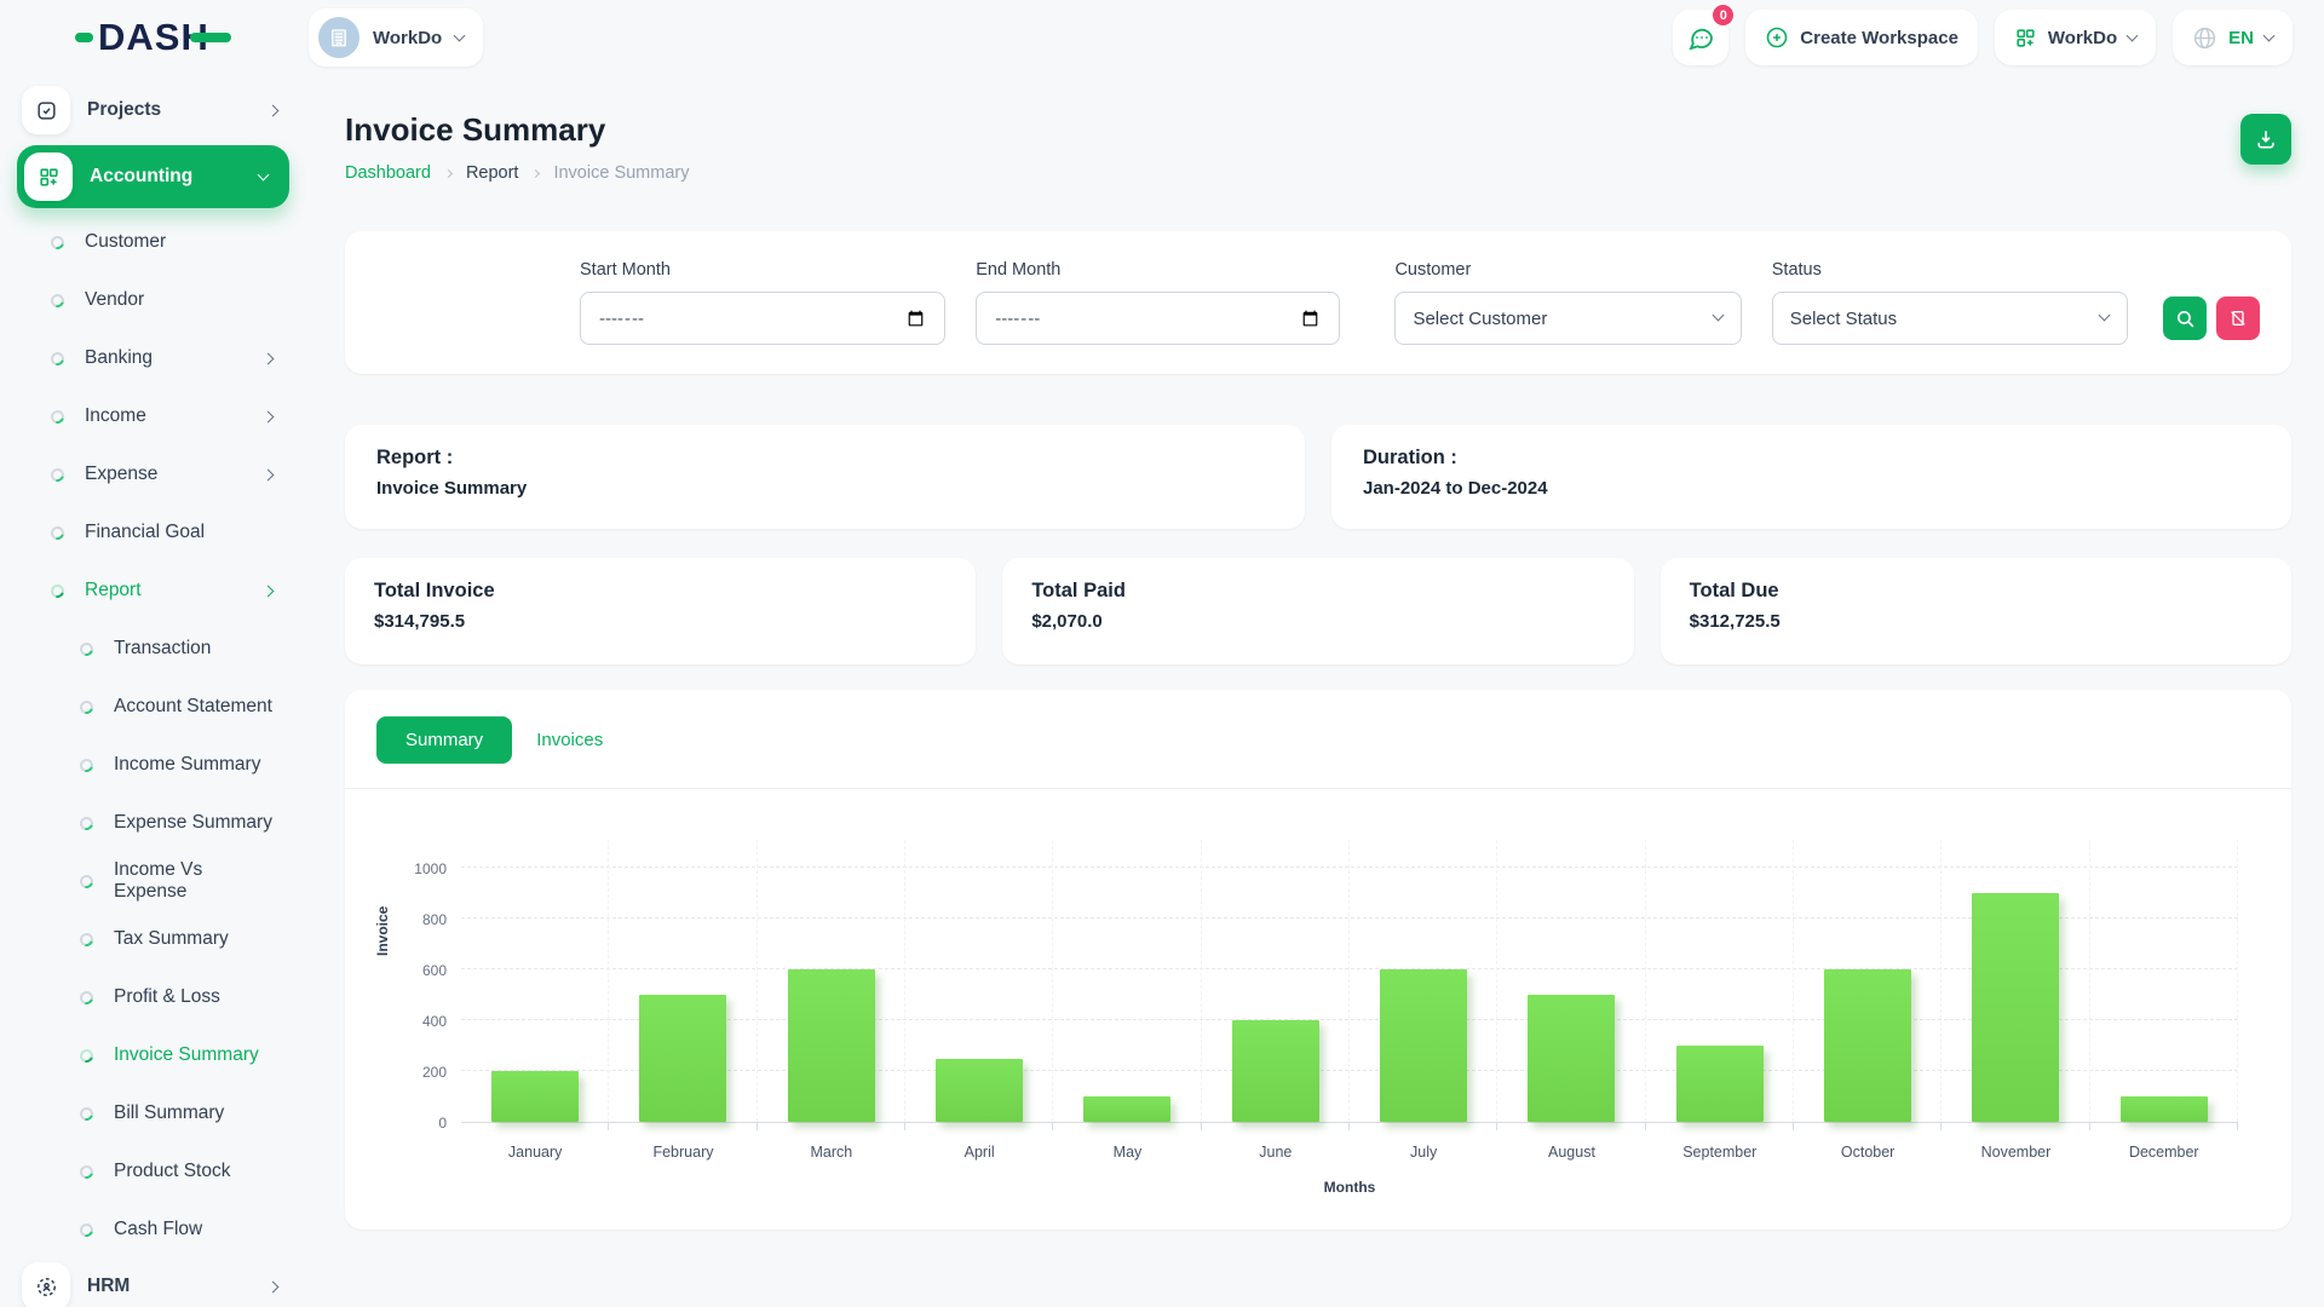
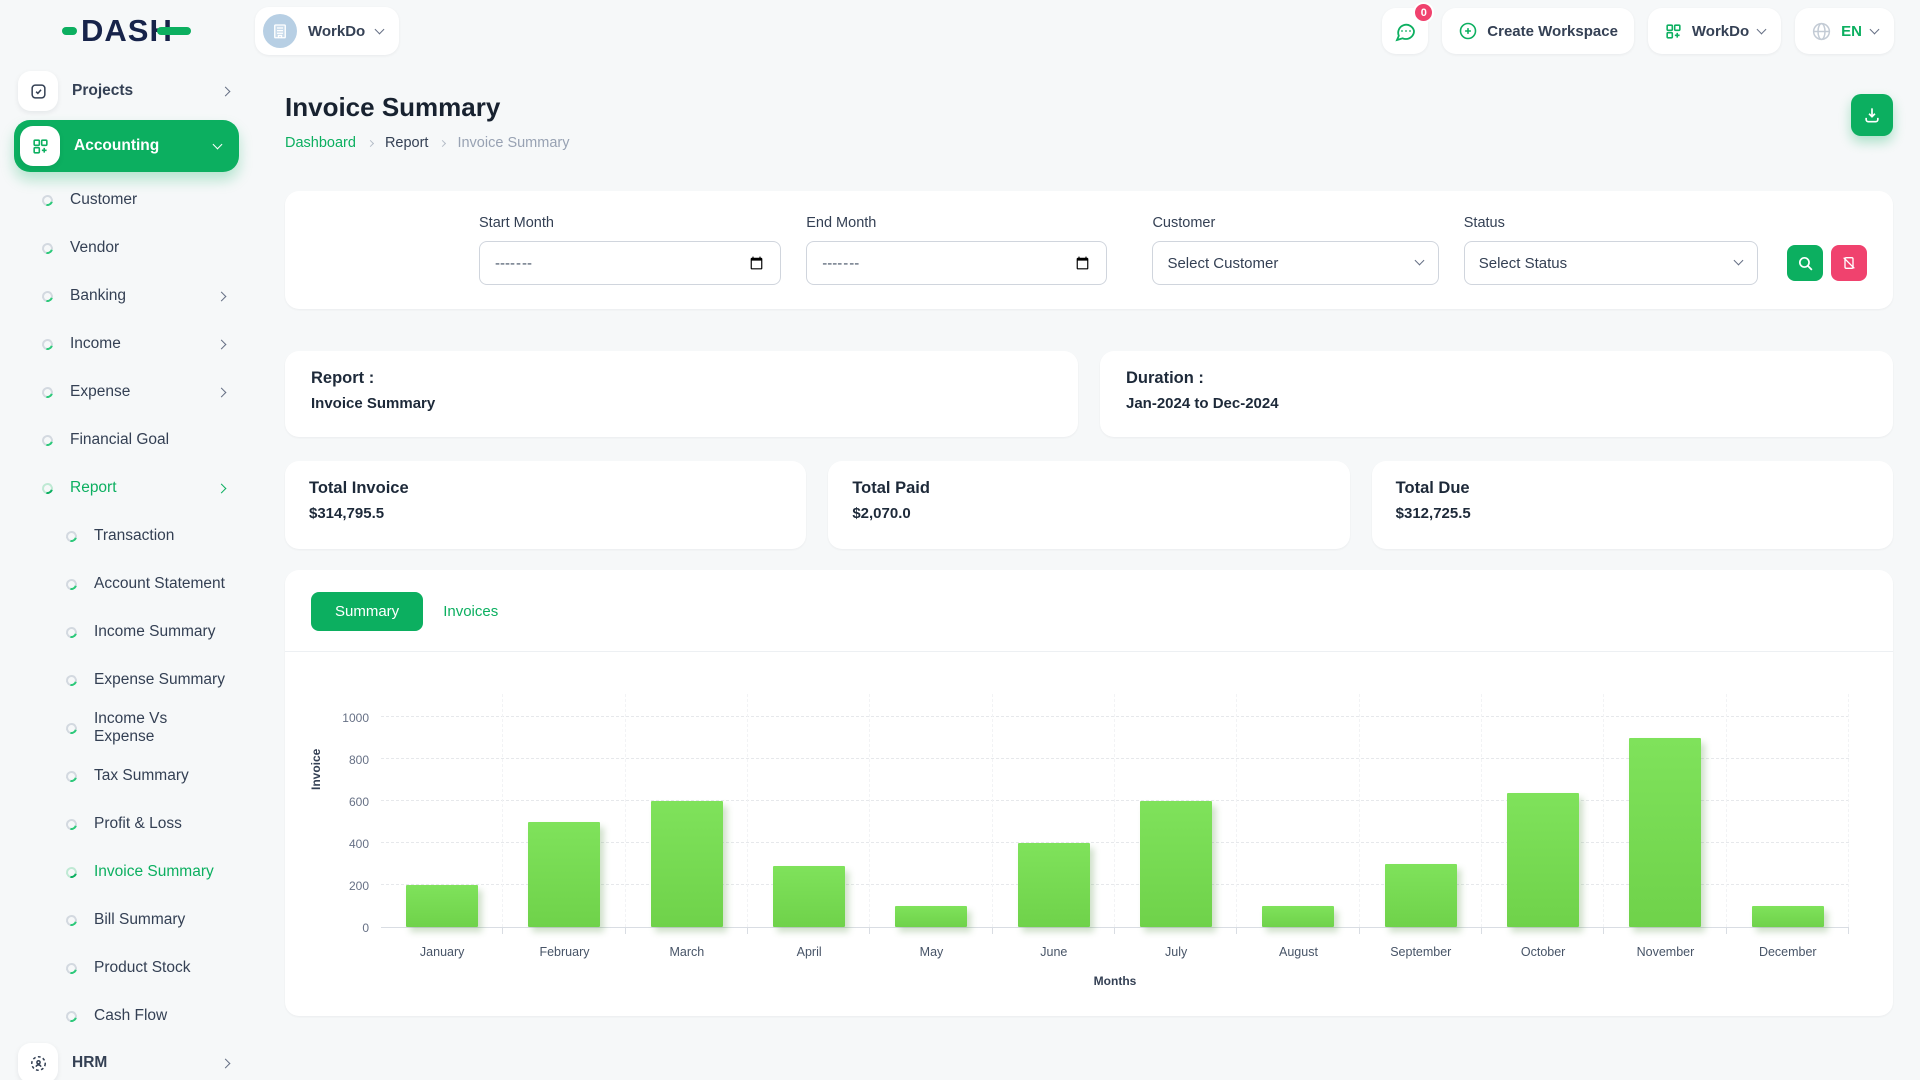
April: 250 -> 290
August: 500 -> 100
October: 600 -> 640
